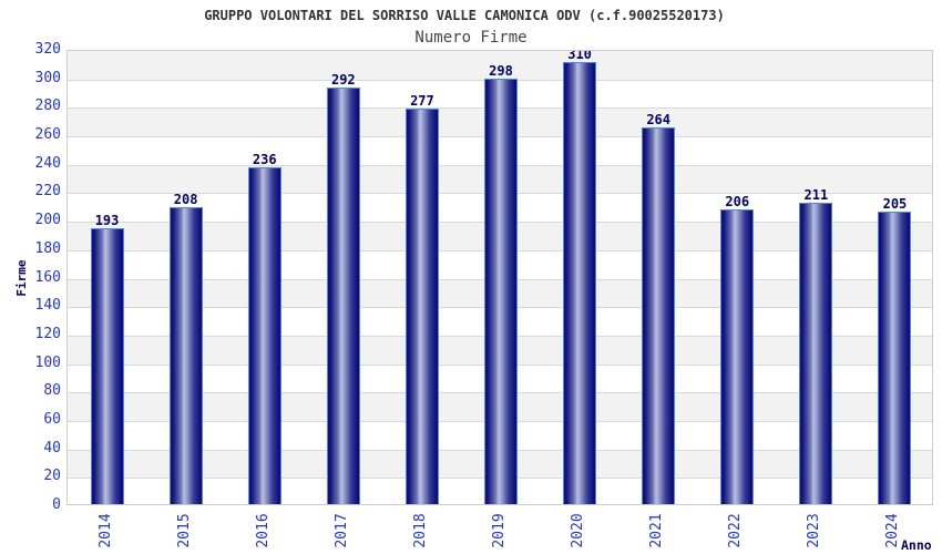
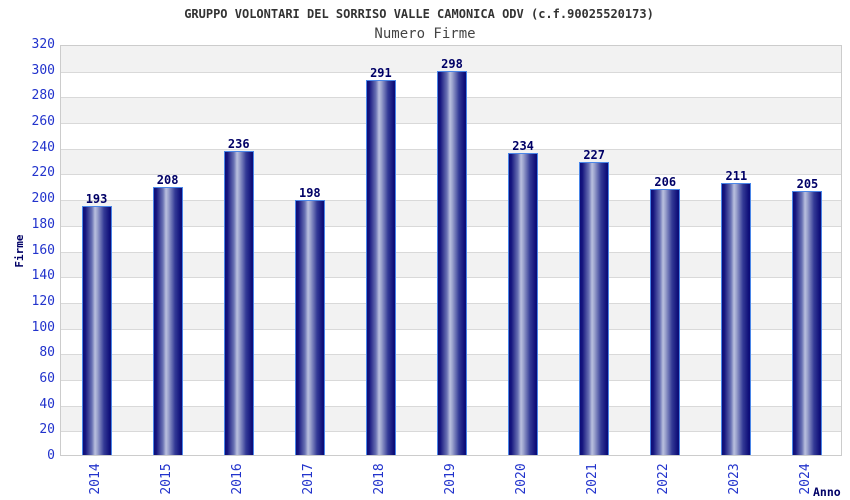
2017: 292 -> 198
2018: 277 -> 291
2020: 310 -> 234
2021: 264 -> 227
